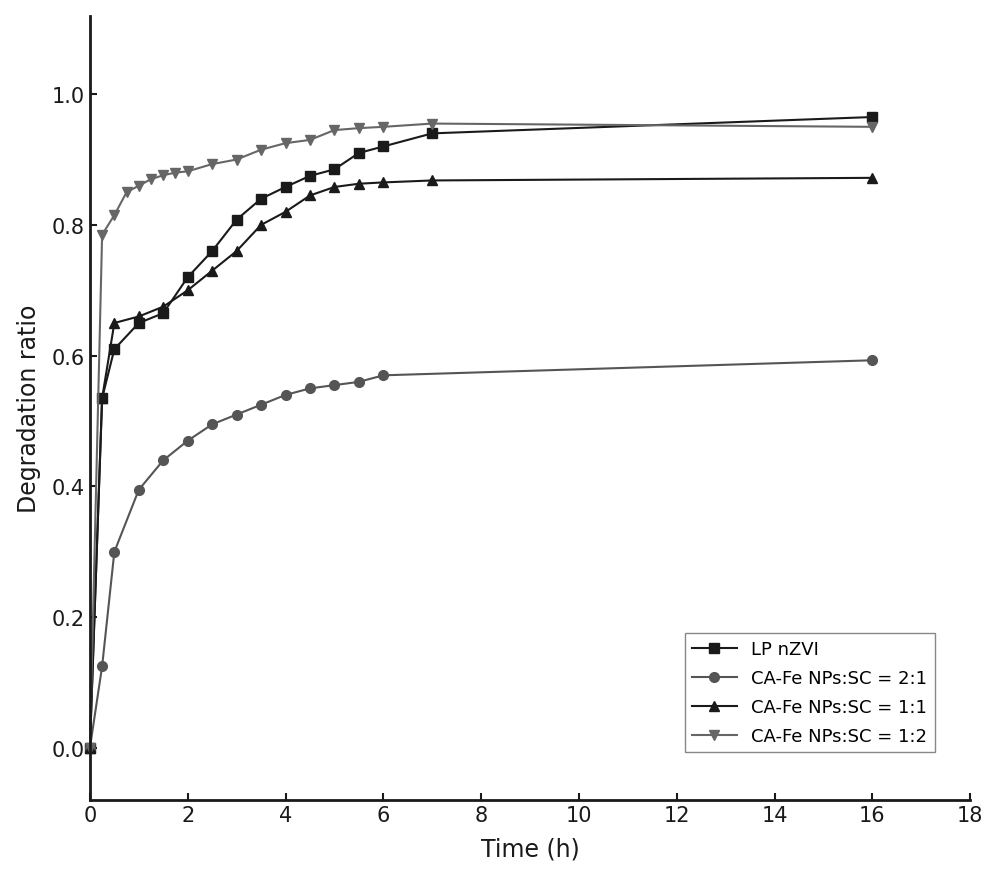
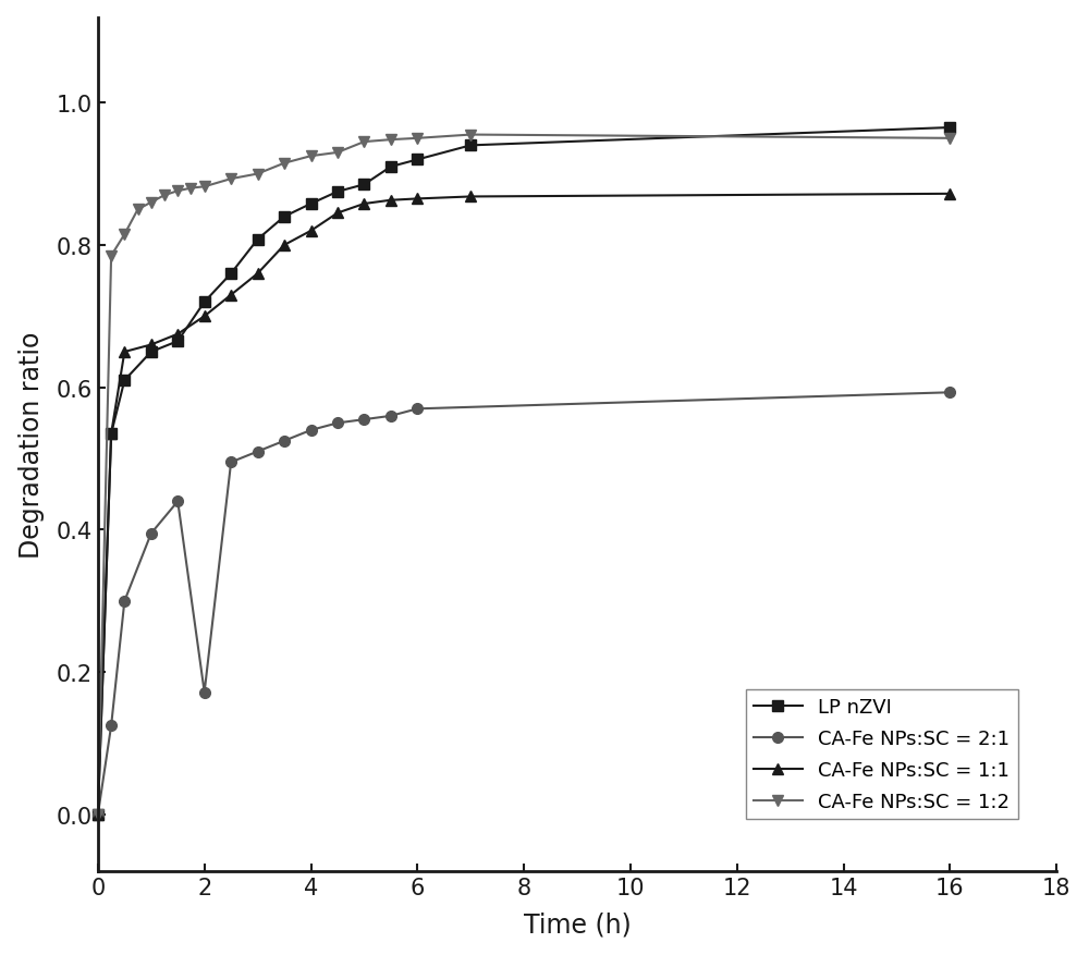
CA-Fe NPs:SC = 2:1/2: 0.470 -> 0.172
